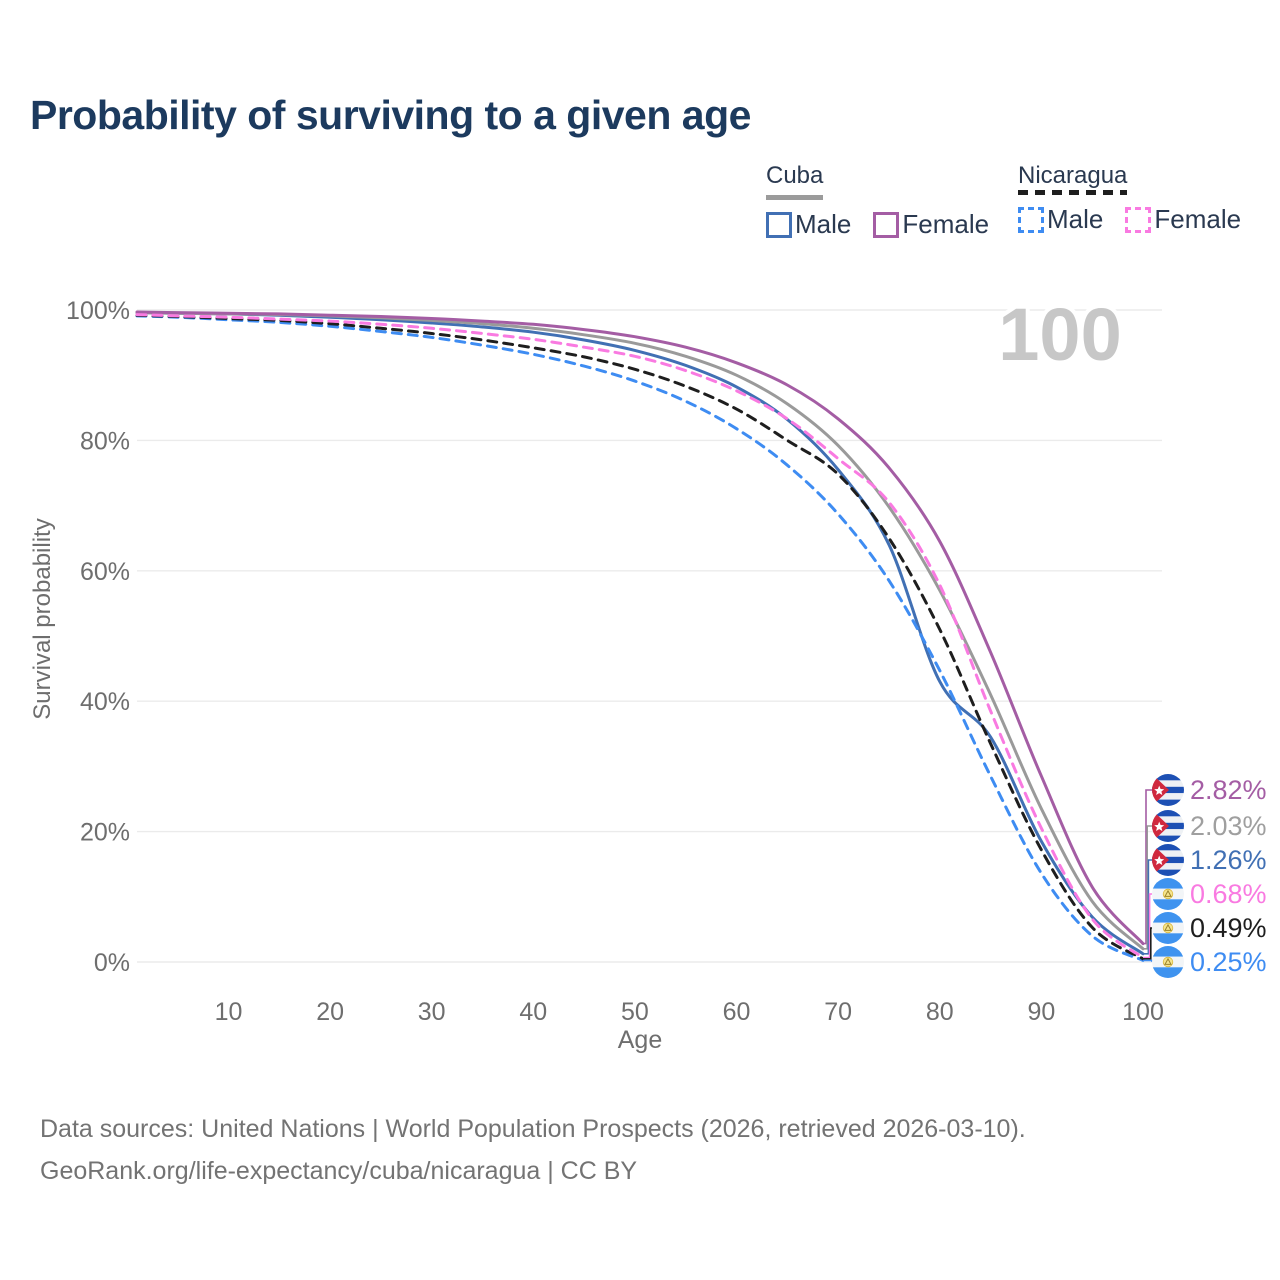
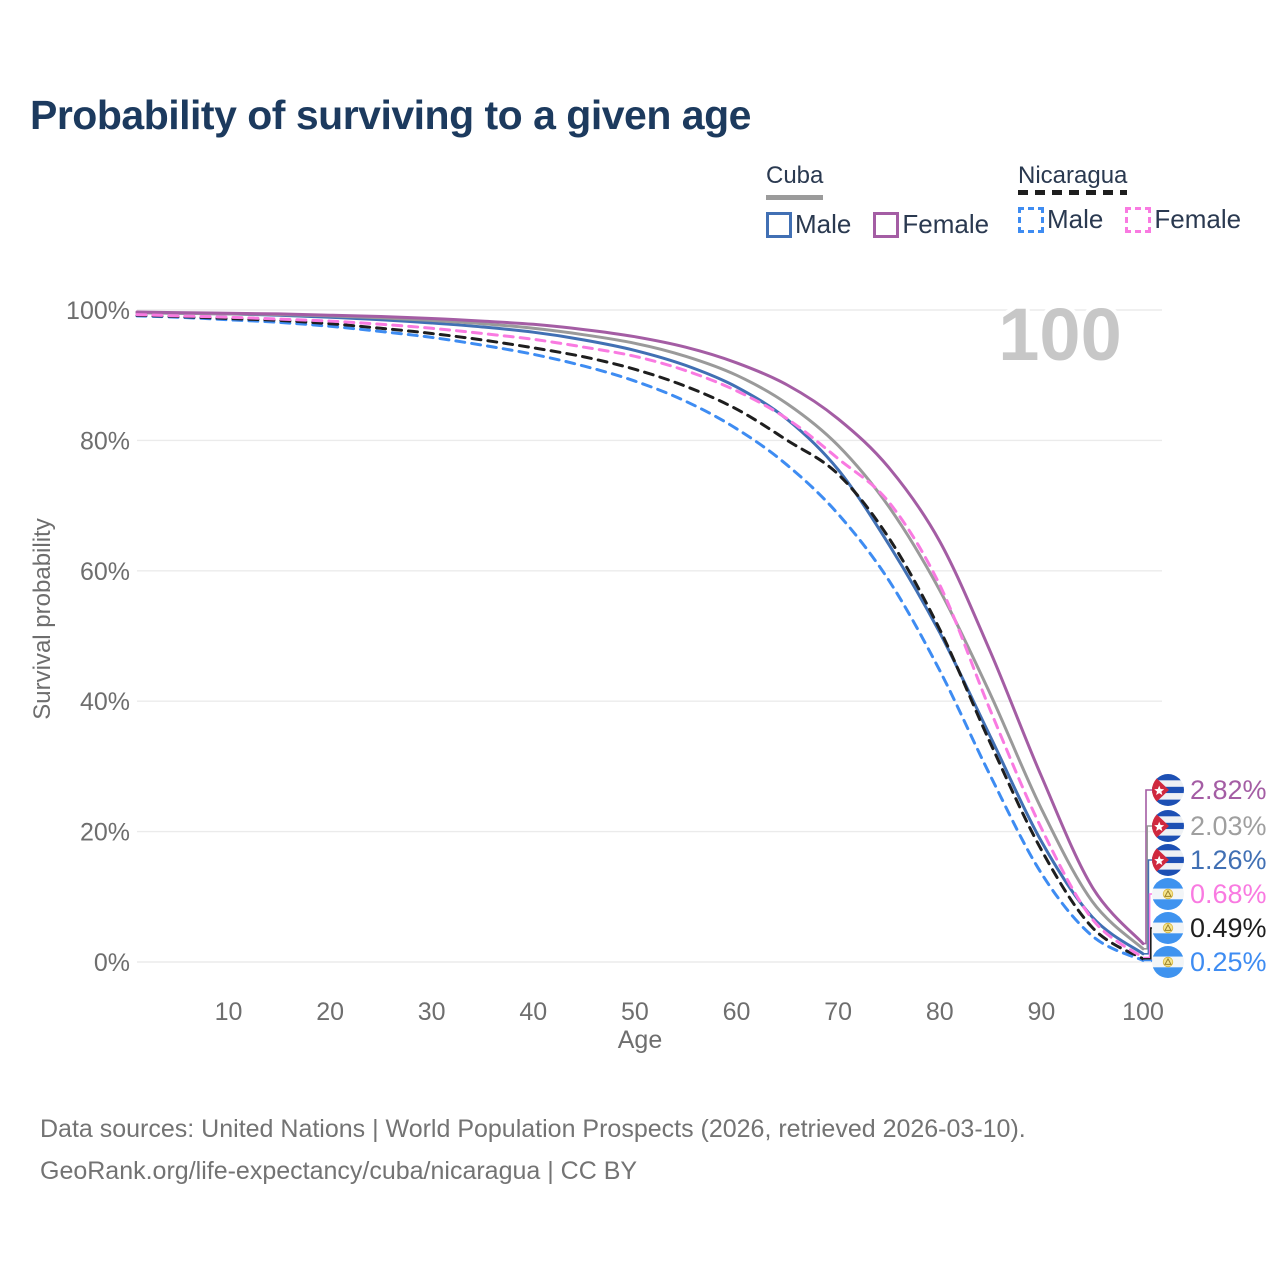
Cuba Male/80: 43% -> 50%
